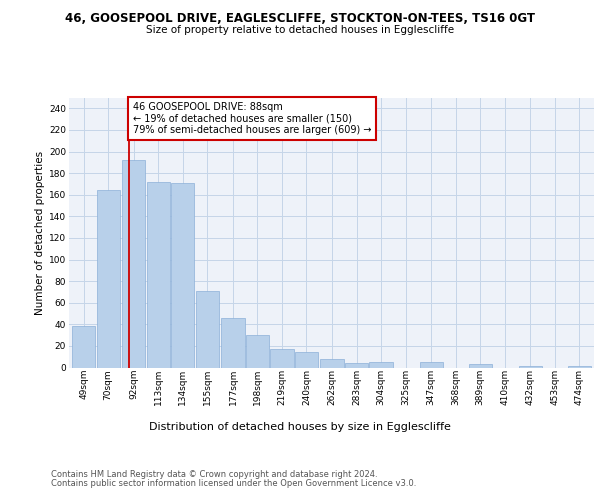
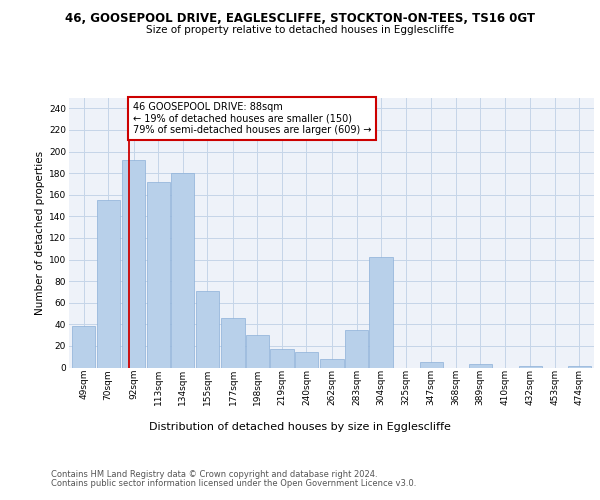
70sqm: 164 -> 155
134sqm: 171 -> 180
283sqm: 4 -> 35
304sqm: 5 -> 102
